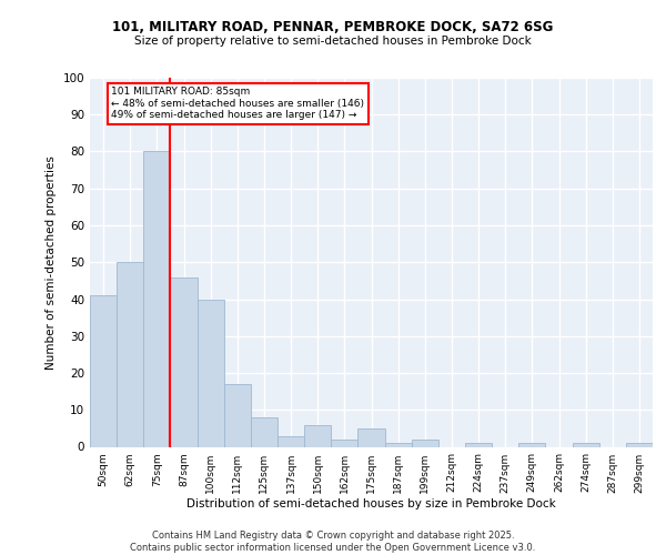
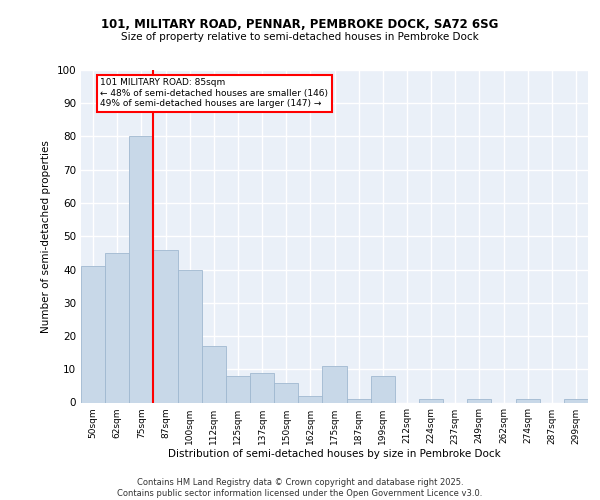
62sqm: 50 -> 45
137sqm: 3 -> 9
175sqm: 5 -> 11
199sqm: 2 -> 8
